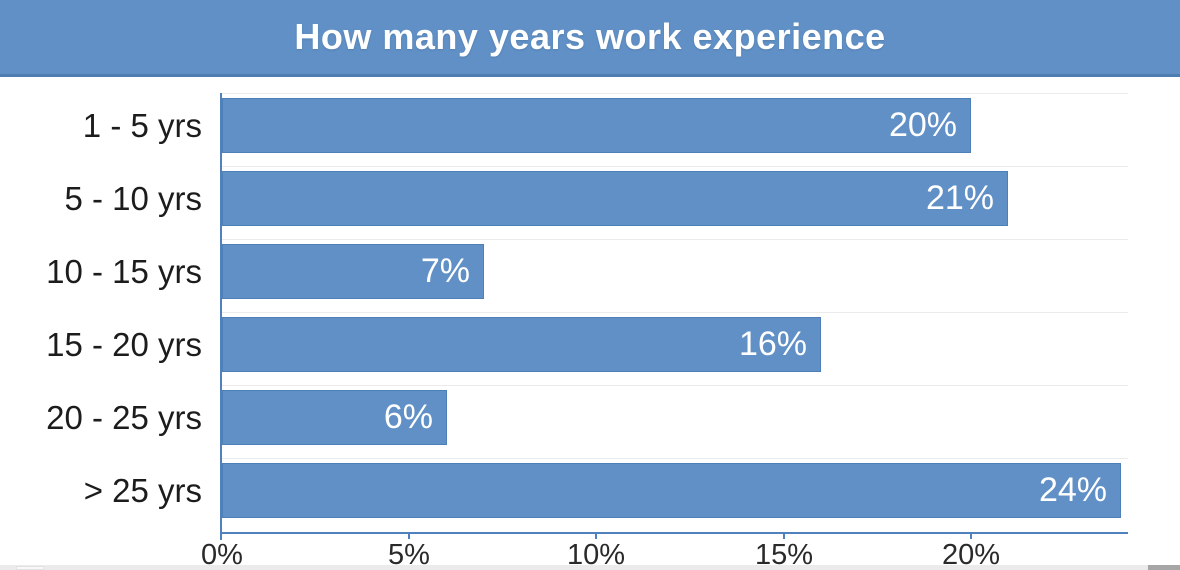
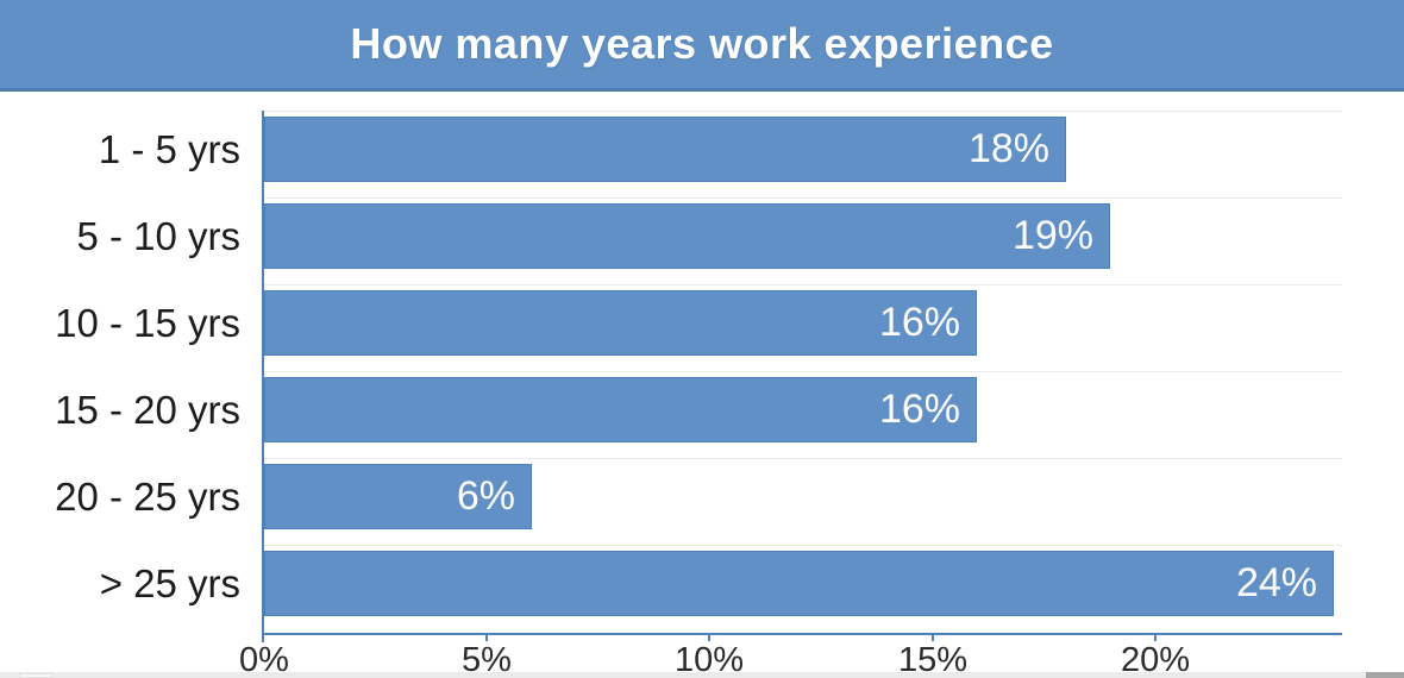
1 - 5 yrs: 20% -> 18%
5 - 10 yrs: 21% -> 19%
10 - 15 yrs: 7% -> 16%
